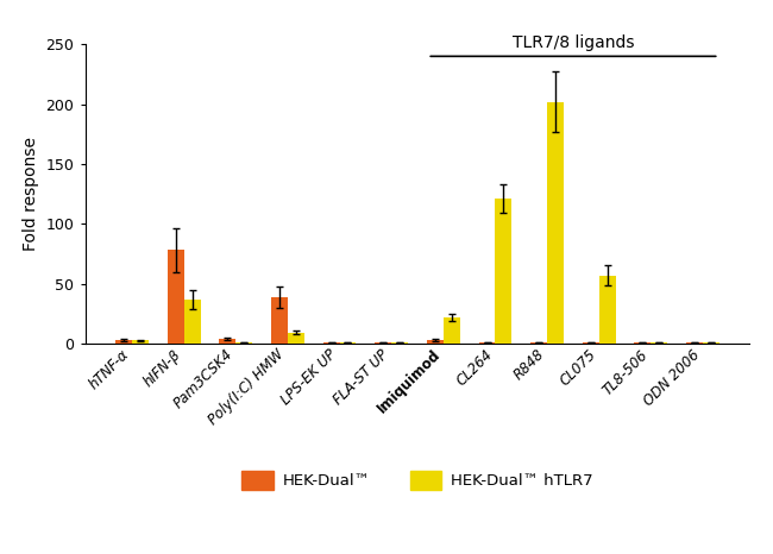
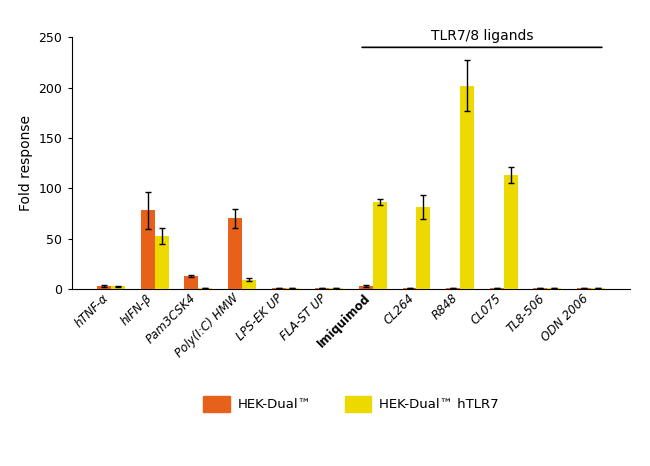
HEK-Dual™ hTLR7/hIFN-β: 37 -> 53
HEK-Dual™/Pam3CSK4: 4 -> 13
HEK-Dual™/Poly(I:C) HMW: 39 -> 70
HEK-Dual™ hTLR7/Imiquimod: 22 -> 86
HEK-Dual™ hTLR7/CL264: 121 -> 81
HEK-Dual™ hTLR7/CL075: 57 -> 113
